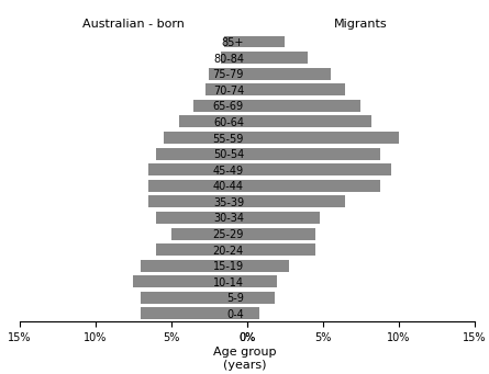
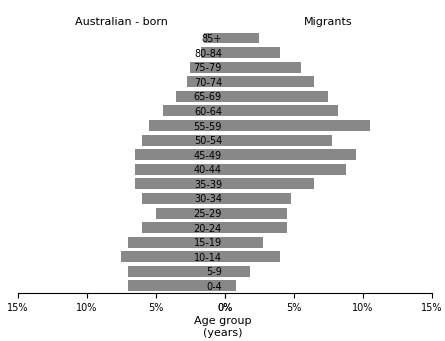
Migrants/55-59: 10.0% -> 10.5%
Migrants/50-54: 8.8% -> 7.8%
Migrants/10-14: 2.0% -> 4.0%
